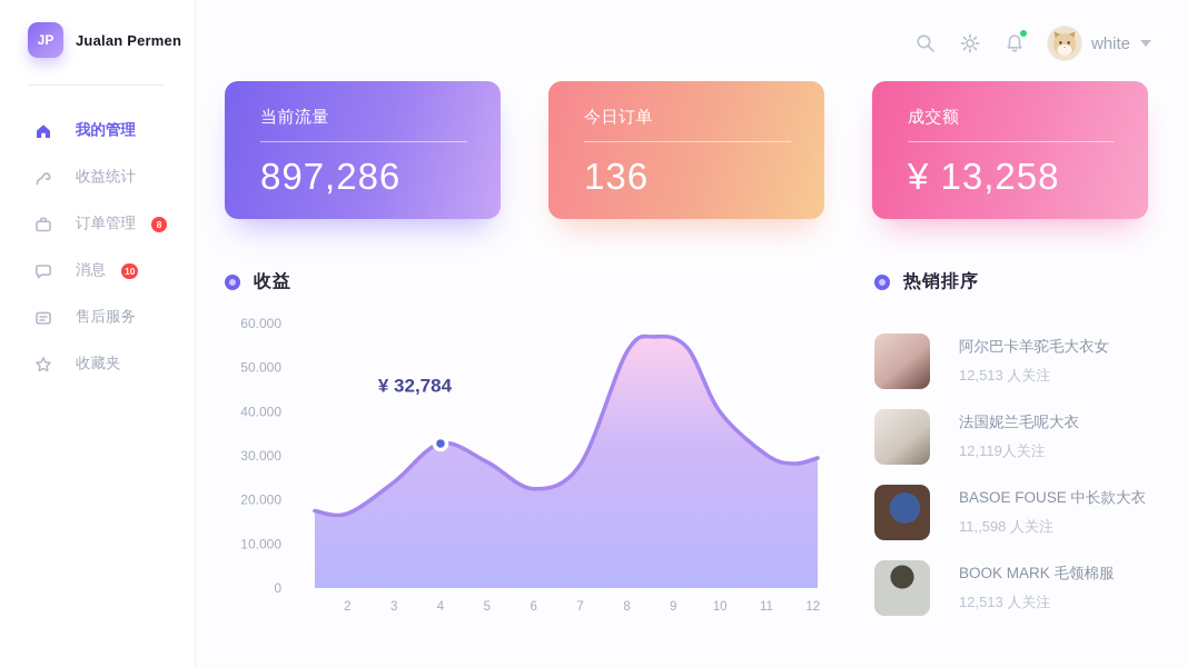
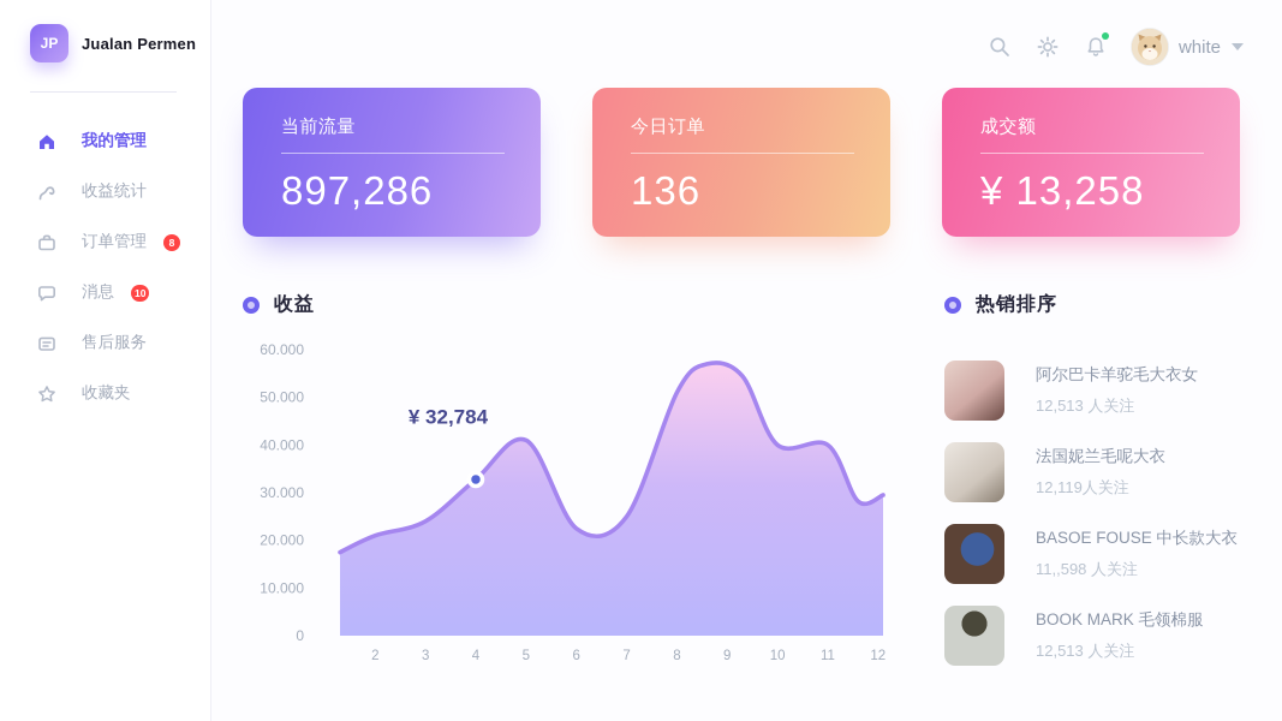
2: 17000 -> 21000
5: 29000 -> 41000
7: 28000 -> 25000
8: 54000 -> 51000
11: 30000 -> 40000
